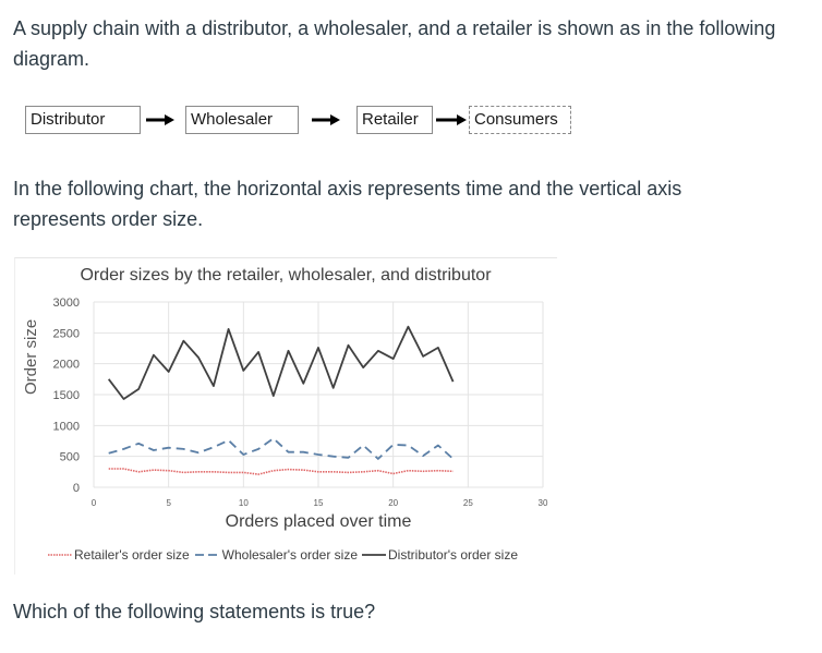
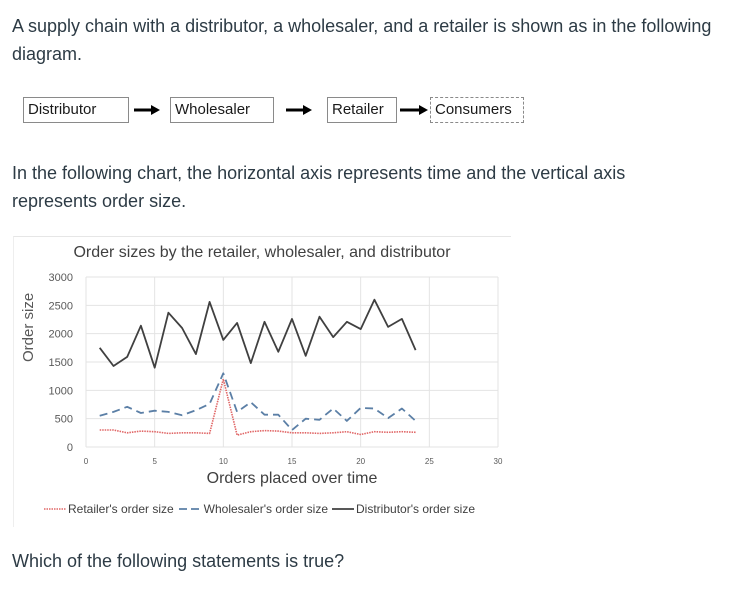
Distributor's order size/5: 1900 -> 1400
Retailer's order size/10: 200 -> 1200
Wholesaler's order size/10: 500 -> 1300
Wholesaler's order size/15: 500 -> 300
